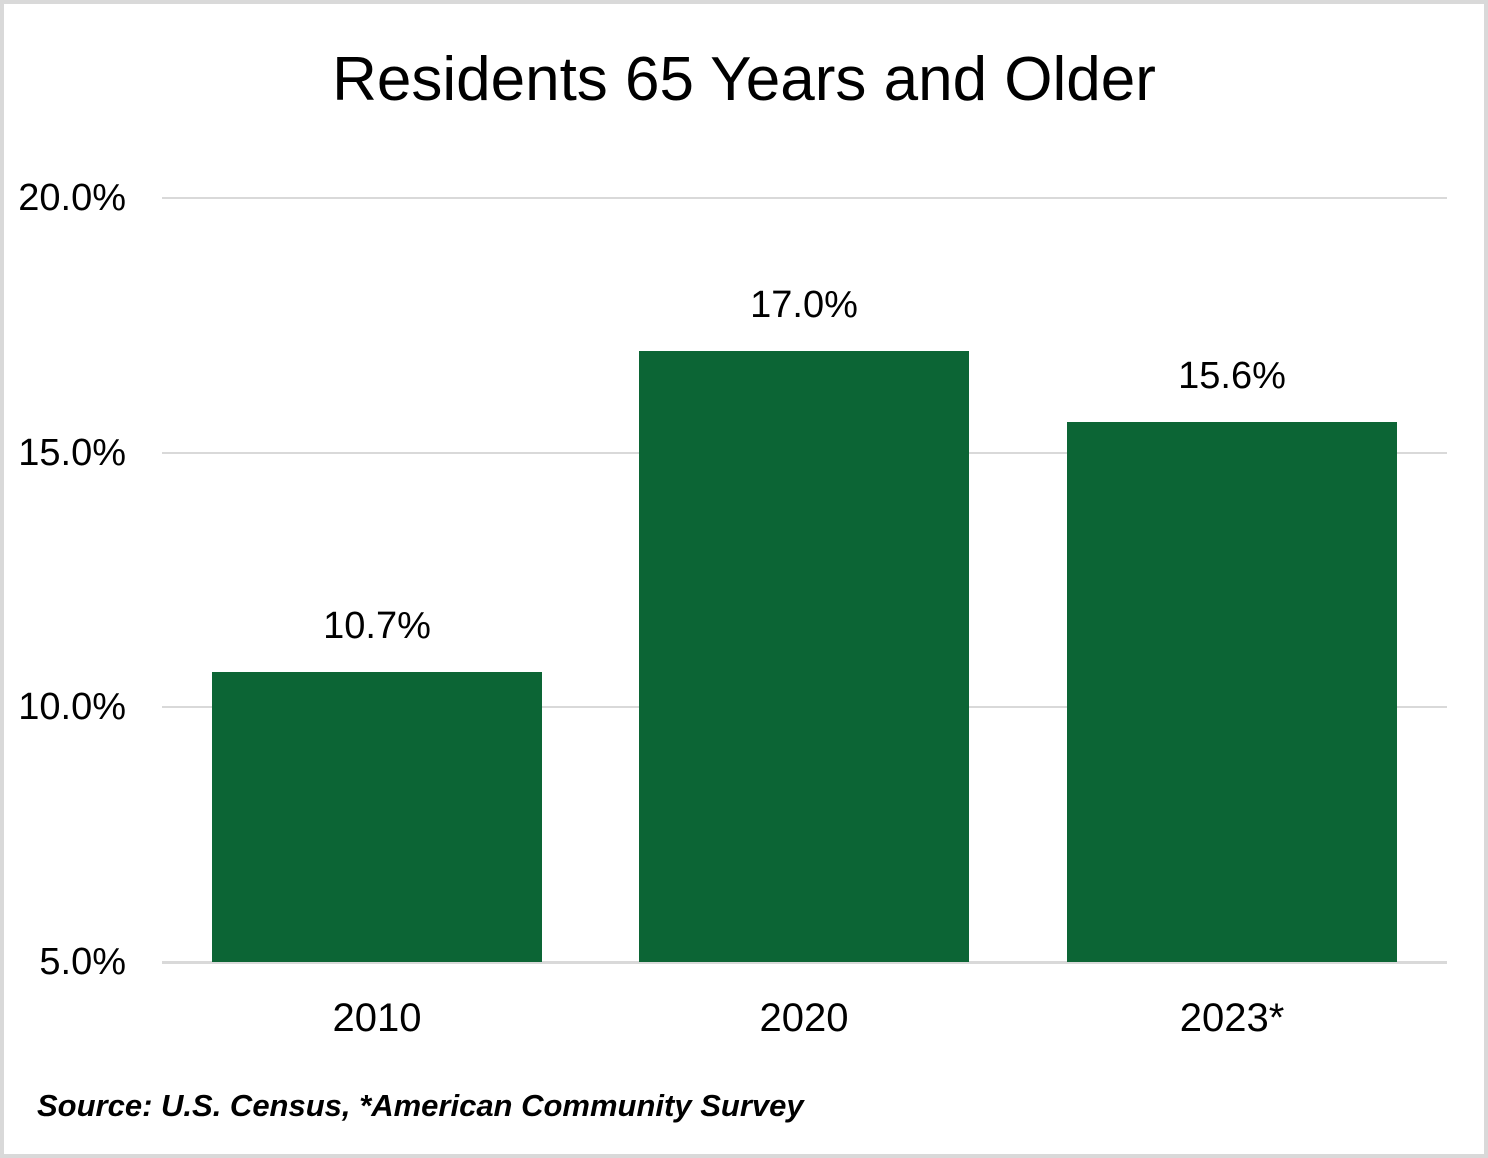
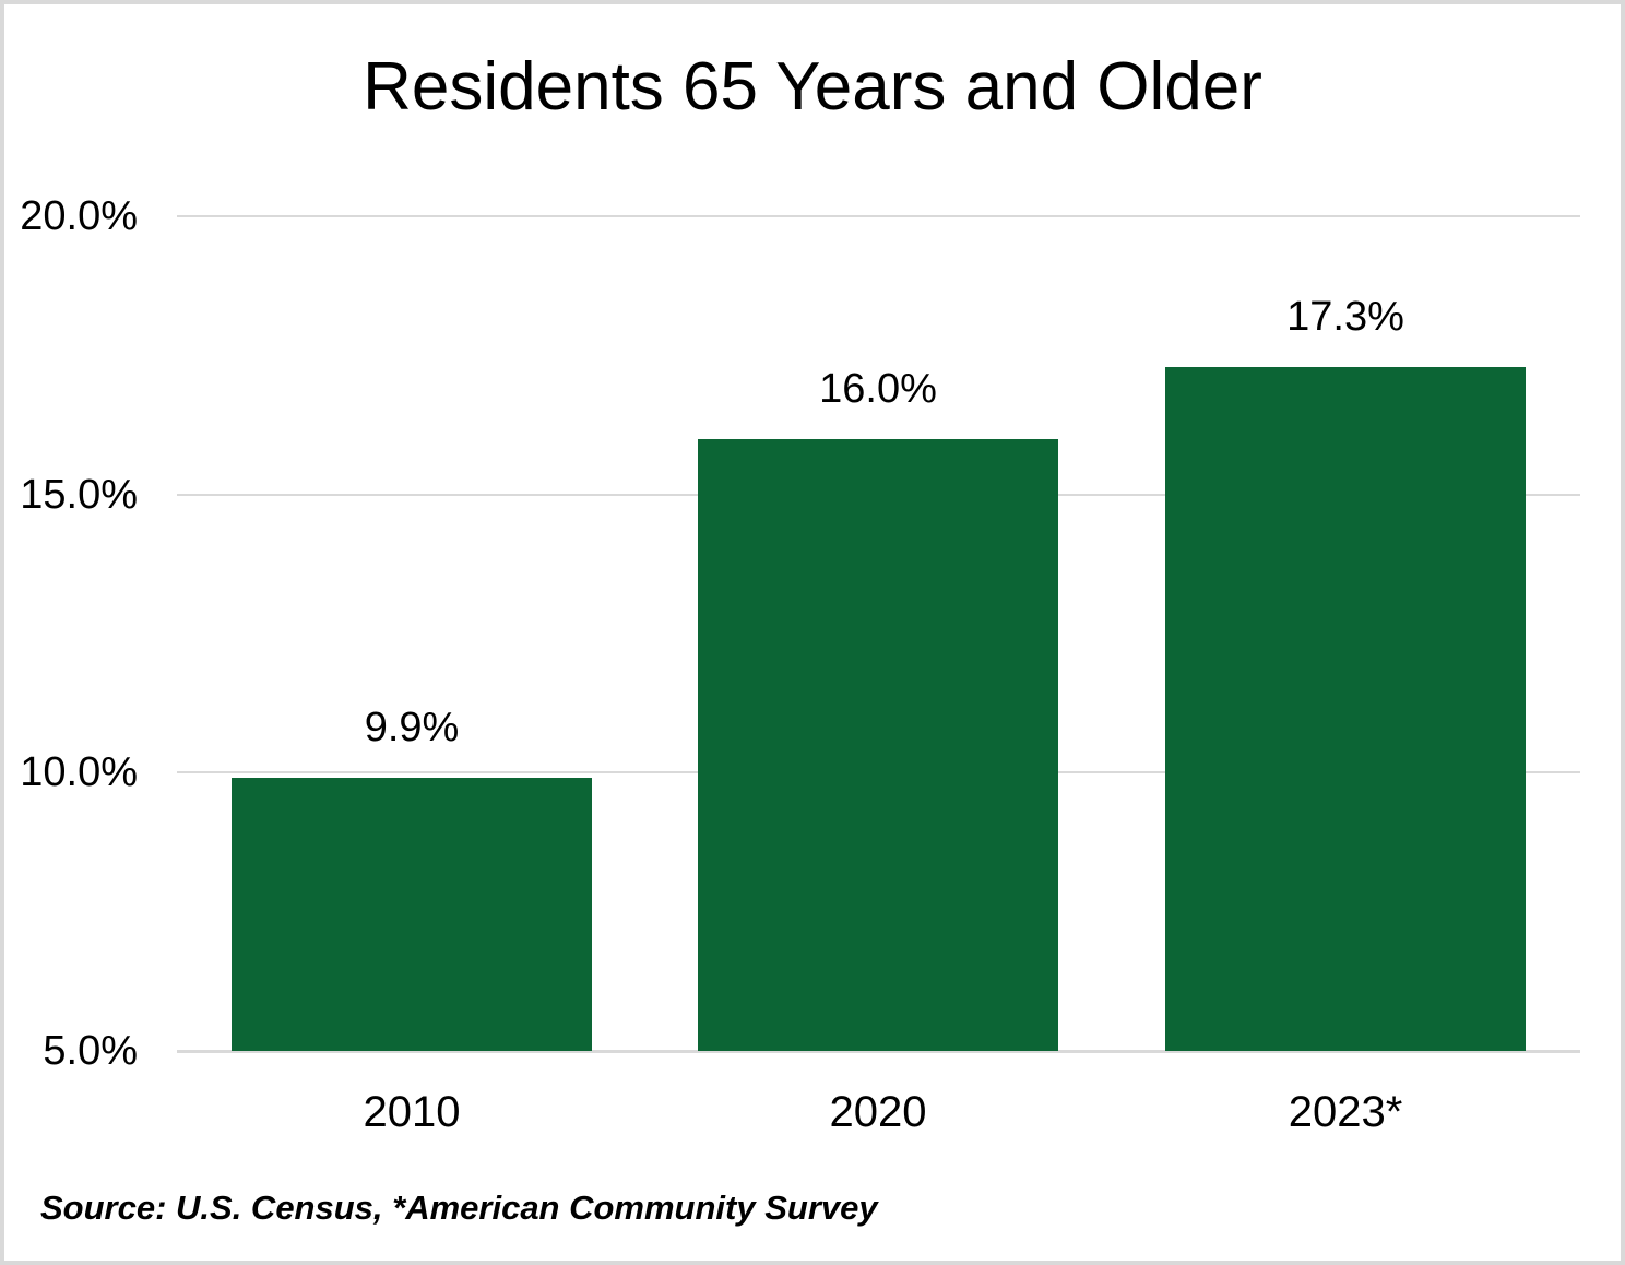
2010: 10.7% -> 9.9%
2020: 17.0% -> 16.0%
2023*: 15.6% -> 17.3%
